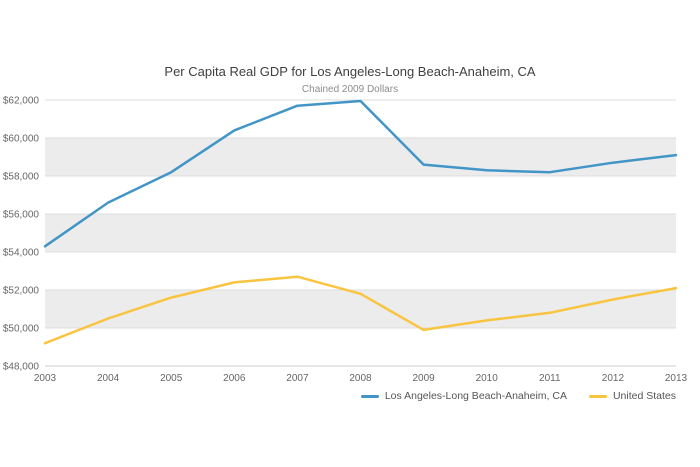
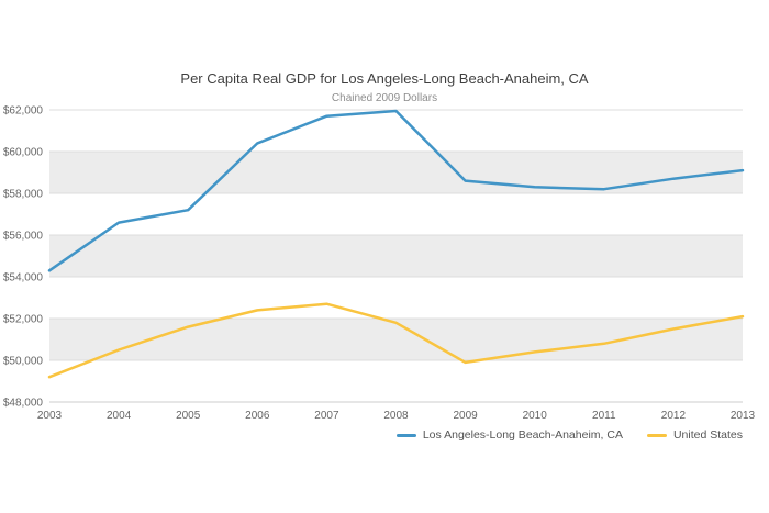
Los Angeles-Long Beach-Anaheim, CA/2005: $58200 -> $57200
